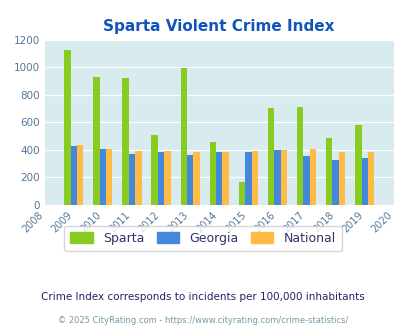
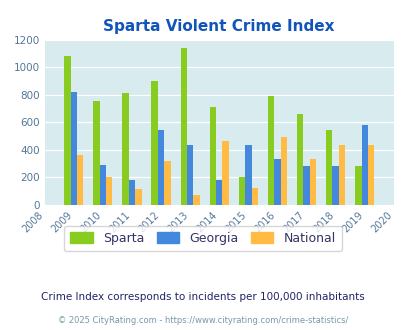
Sparta/2009: 1120 -> 1080
Georgia/2009: 420 -> 820
National/2009: 430 -> 360
Sparta/2010: 920 -> 750
Georgia/2010: 400 -> 290
National/2010: 400 -> 200
Sparta/2011: 920 -> 810
Georgia/2011: 370 -> 180
National/2011: 390 -> 110
Sparta/2012: 500 -> 900
Georgia/2012: 380 -> 540
National/2012: 390 -> 320
Sparta/2013: 990 -> 1140
Georgia/2013: 360 -> 430
National/2013: 380 -> 70
Sparta/2014: 460 -> 710
Georgia/2014: 380 -> 180
National/2014: 380 -> 460
Sparta/2015: 160 -> 200
Georgia/2015: 380 -> 430
National/2015: 390 -> 120
Sparta/2016: 700 -> 790
Georgia/2016: 400 -> 330
National/2016: 400 -> 490
Sparta/2017: 710 -> 660
Georgia/2017: 360 -> 280
National/2017: 400 -> 330
Sparta/2018: 490 -> 540
Georgia/2018: 320 -> 280
National/2018: 380 -> 430
Sparta/2019: 580 -> 280
Georgia/2019: 340 -> 580
National/2019: 380 -> 430
